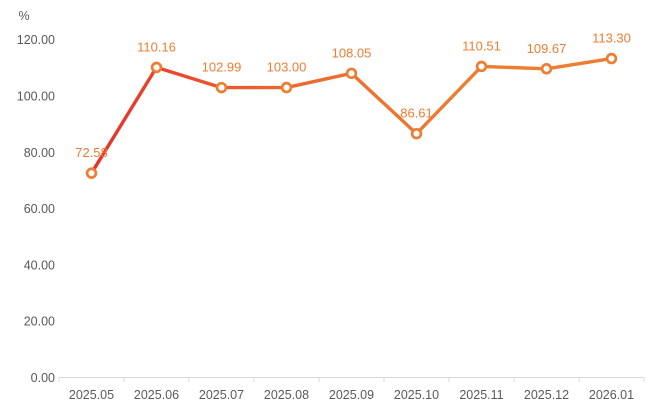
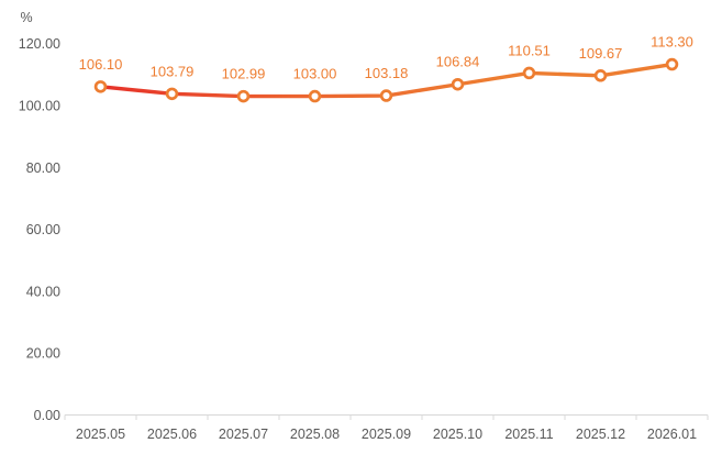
2025.05: 72.58 -> 106.10
2025.06: 110.16 -> 103.79
2025.09: 108.05 -> 103.18
2025.10: 86.61 -> 106.84
